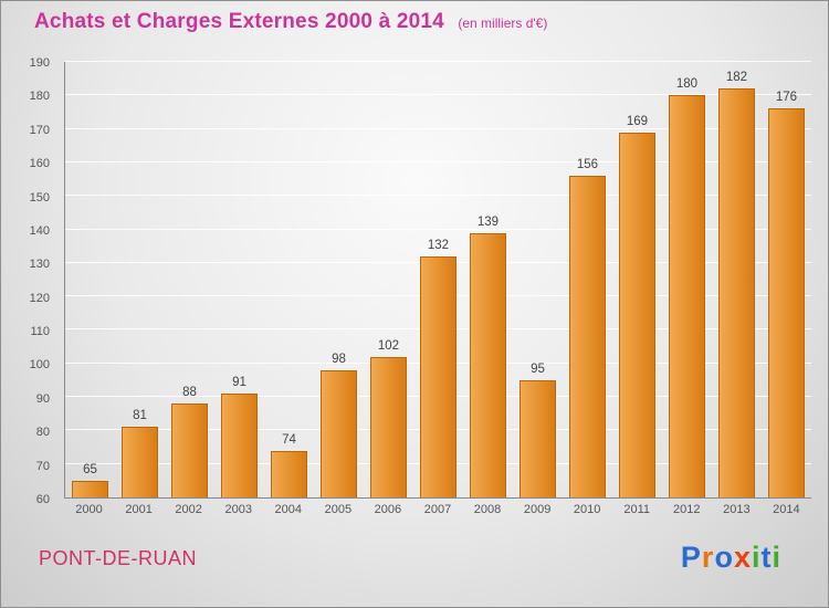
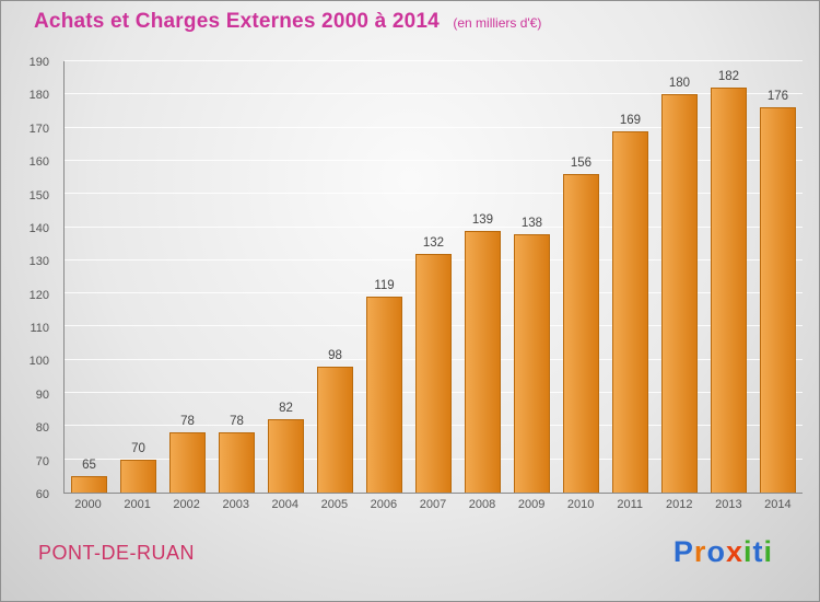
2001: 81 -> 70
2002: 88 -> 78
2003: 91 -> 78
2004: 74 -> 82
2006: 102 -> 119
2009: 95 -> 138
